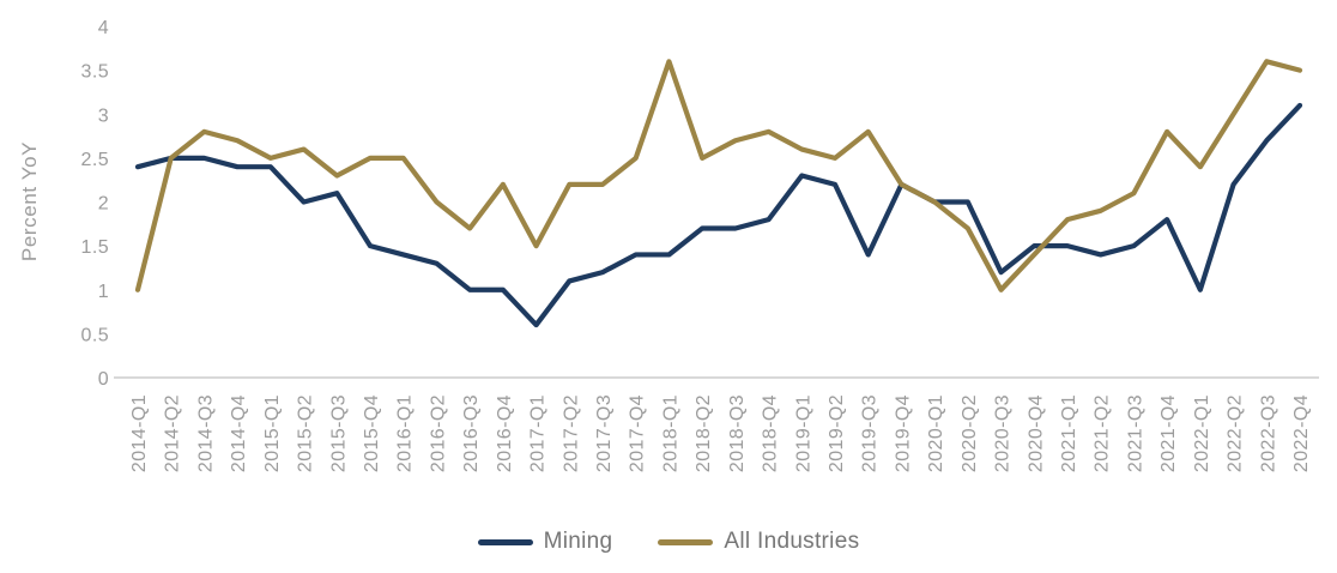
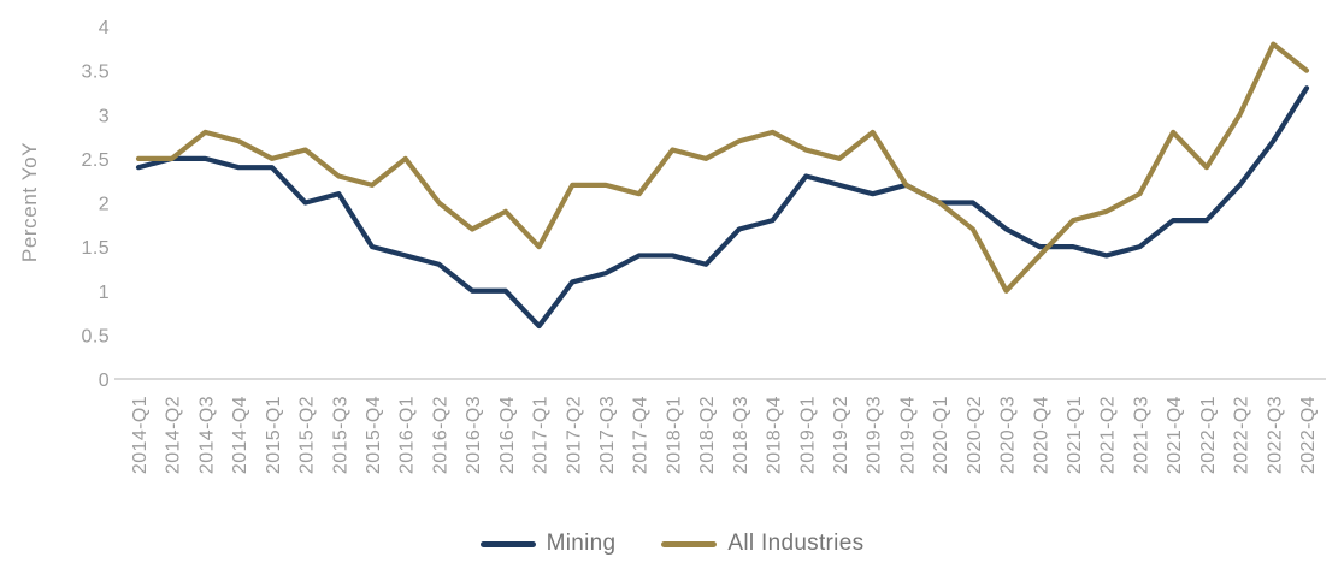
All Industries/2014-Q1: 1.0 -> 2.5
All Industries/2015-Q4: 2.5 -> 2.2
All Industries/2016-Q4: 2.2 -> 1.9
All Industries/2017-Q4: 2.5 -> 2.1
All Industries/2018-Q1: 3.6 -> 2.6
Mining/2018-Q2: 1.7 -> 1.3
Mining/2019-Q3: 1.4 -> 2.1
Mining/2020-Q3: 1.2 -> 1.7
Mining/2022-Q1: 1.0 -> 1.8
All Industries/2022-Q3: 3.6 -> 3.8
Mining/2022-Q4: 3.1 -> 3.3
